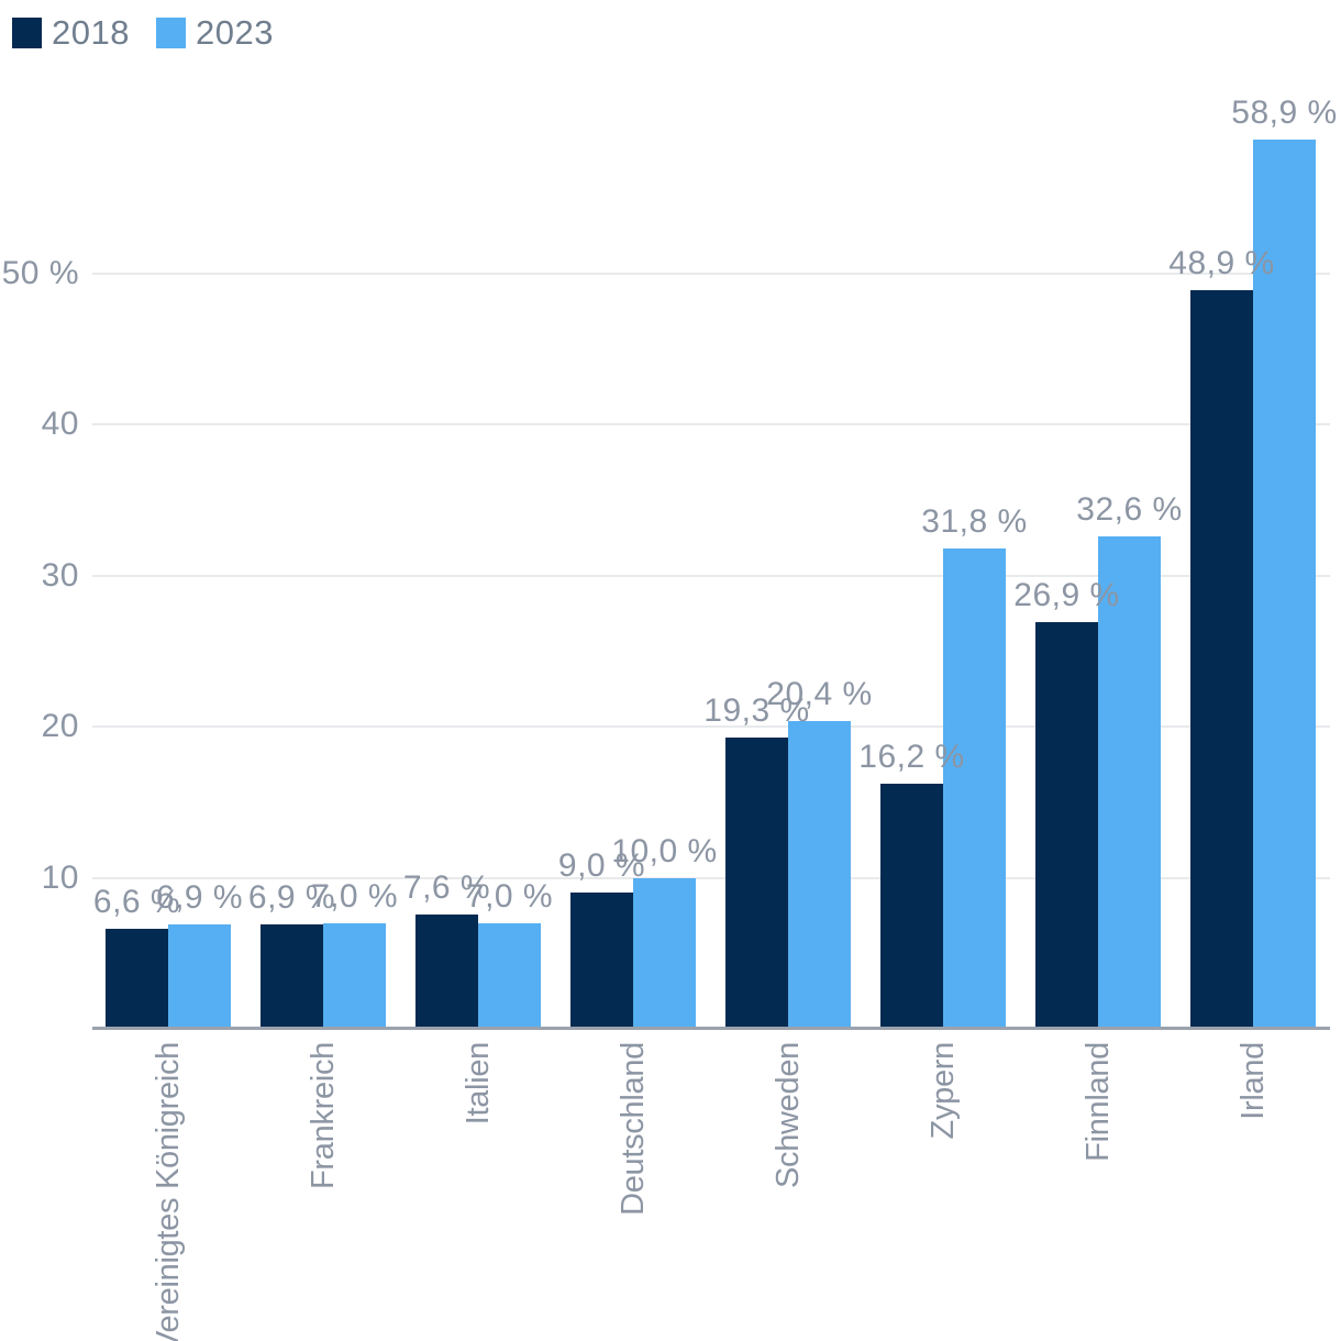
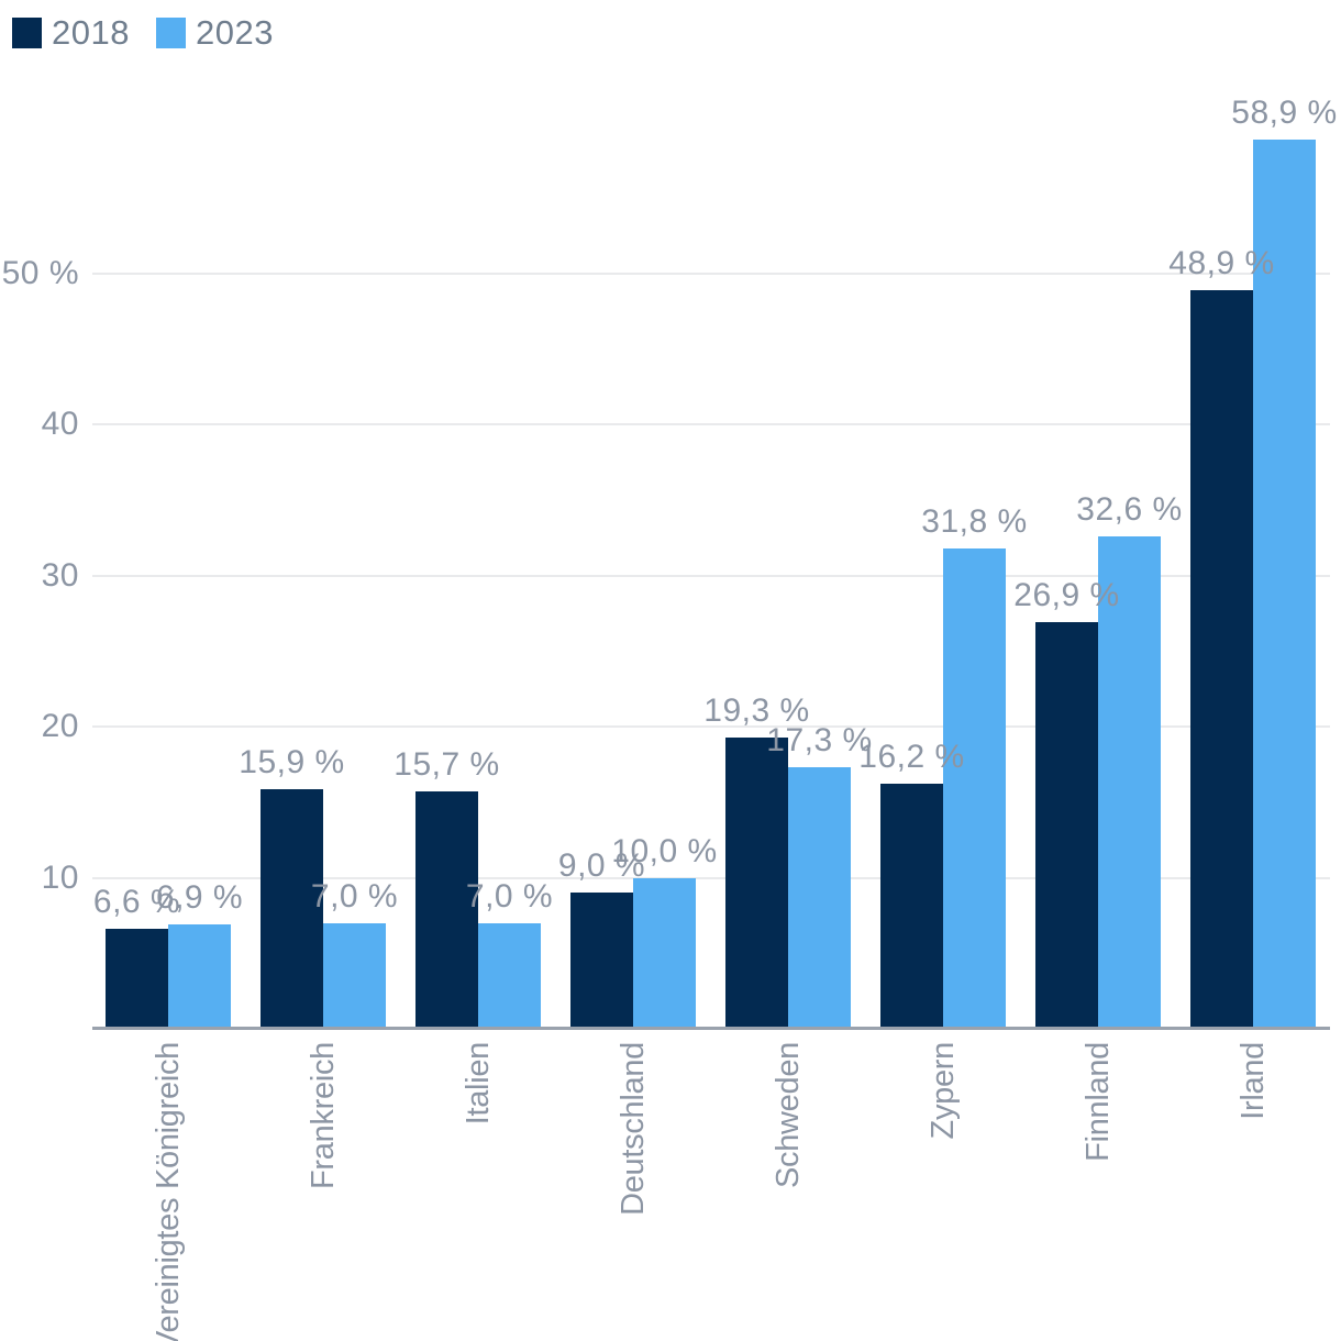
2018/Frankreich: 6,9 -> 15,9
2018/Italien: 7,6 -> 15,7
2023/Schweden: 20,4 -> 17,3
